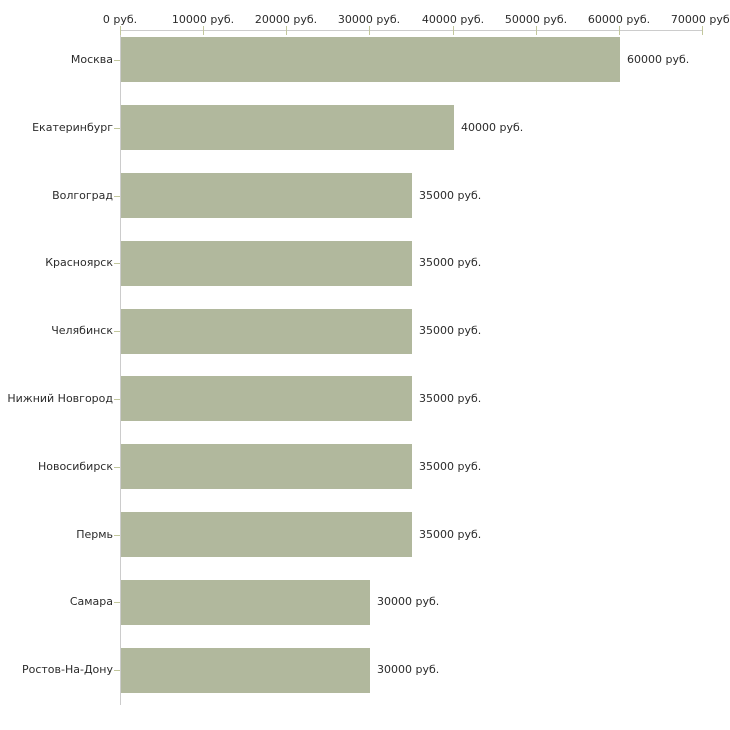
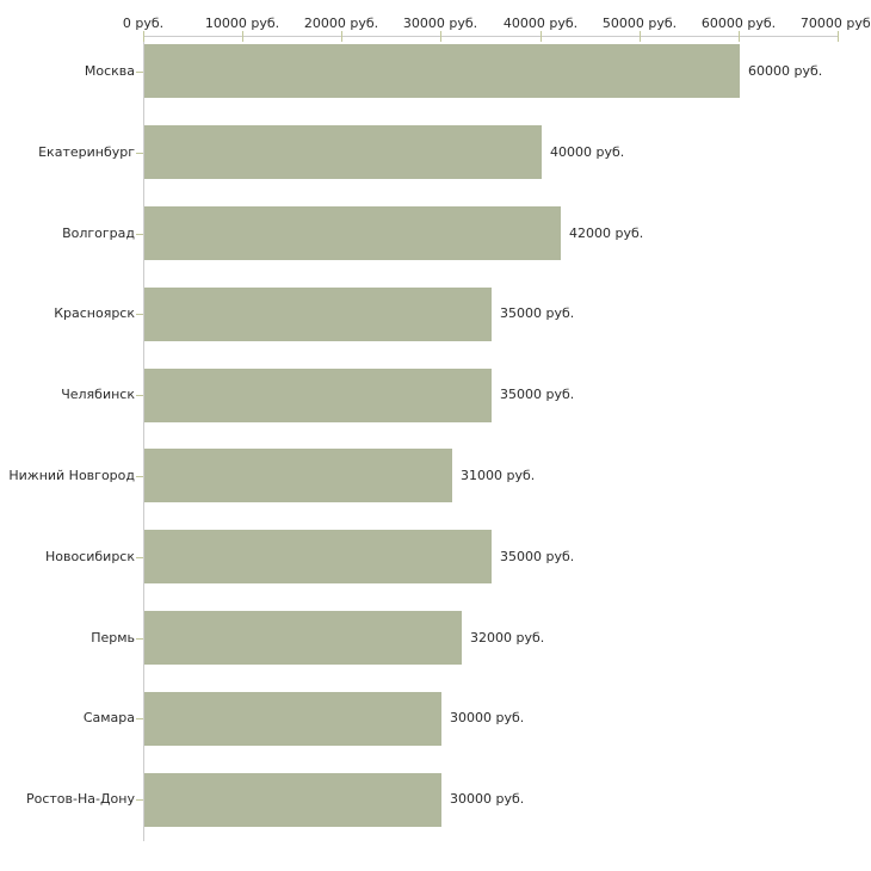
Волгоград: 35000 -> 42000
Нижний Новгород: 35000 -> 31000
Пермь: 35000 -> 32000
